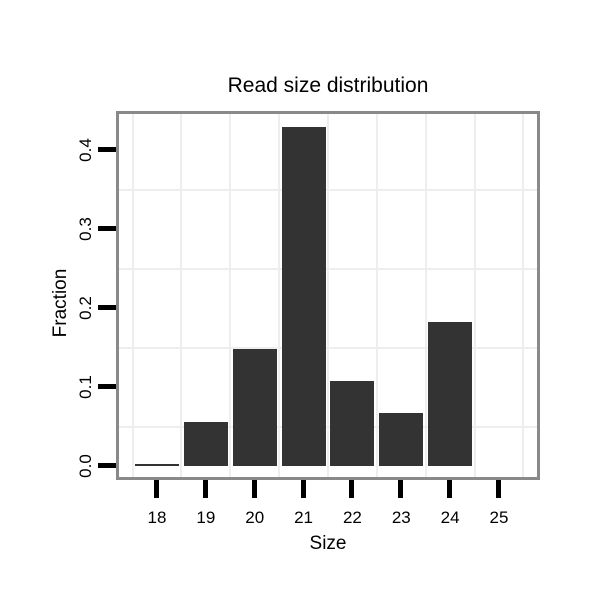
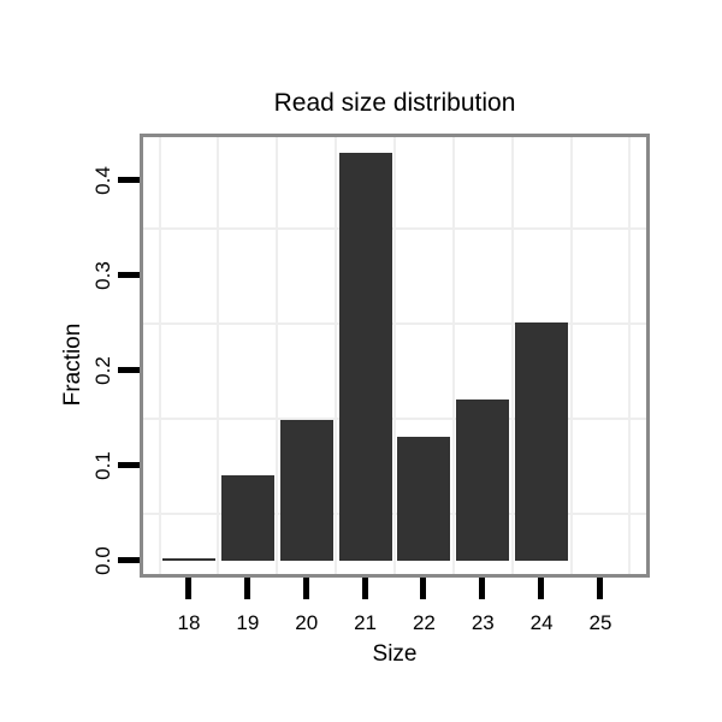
19: 0.06 -> 0.09
22: 0.11 -> 0.13
23: 0.07 -> 0.17
24: 0.18 -> 0.25
